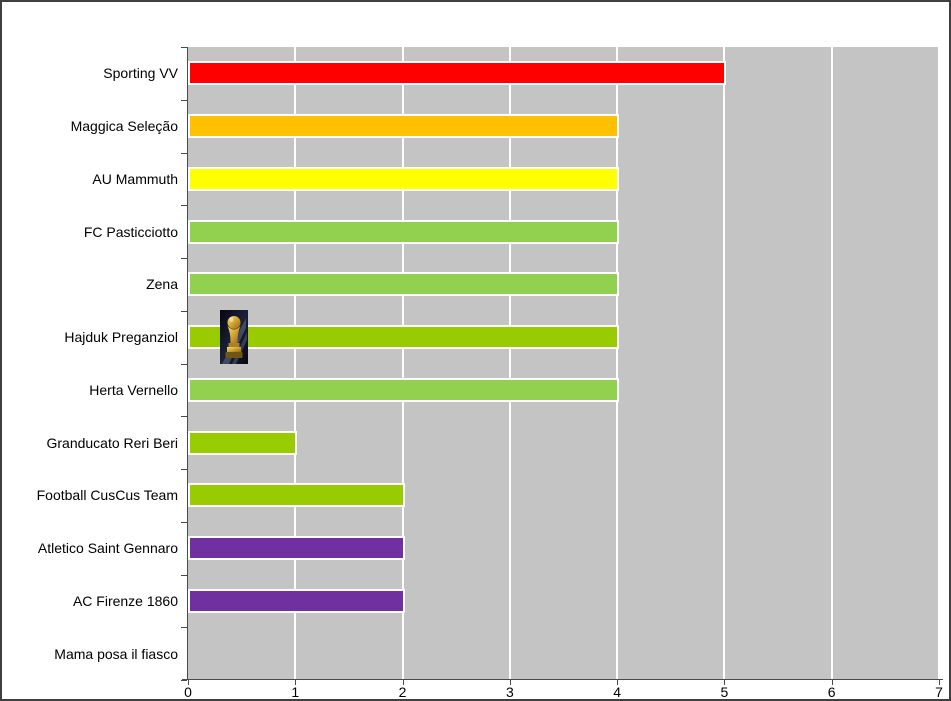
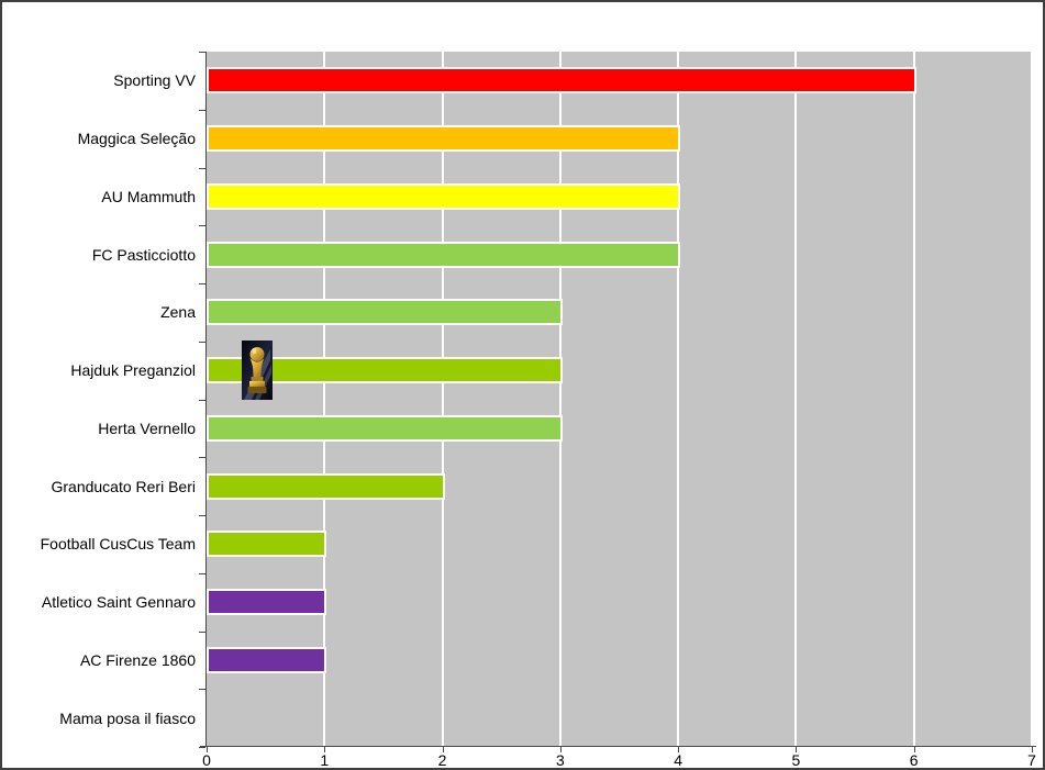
Sporting VV: 5 -> 6
Zena: 4 -> 3
Hajduk Preganziol: 4 -> 3
Herta Vernello: 4 -> 3
Granducato Reri Beri: 1 -> 2
Football CusCus Team: 2 -> 1
Atletico Saint Gennaro: 2 -> 1
AC Firenze 1860: 2 -> 1
